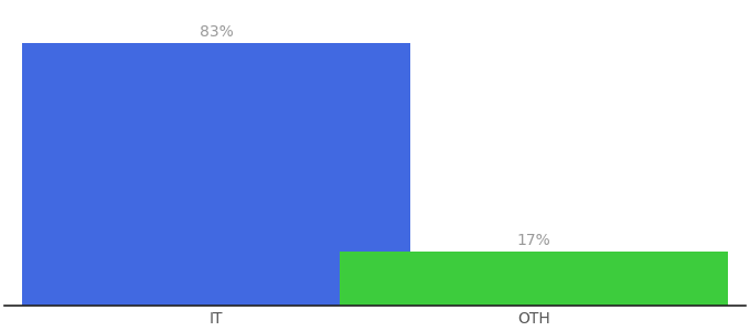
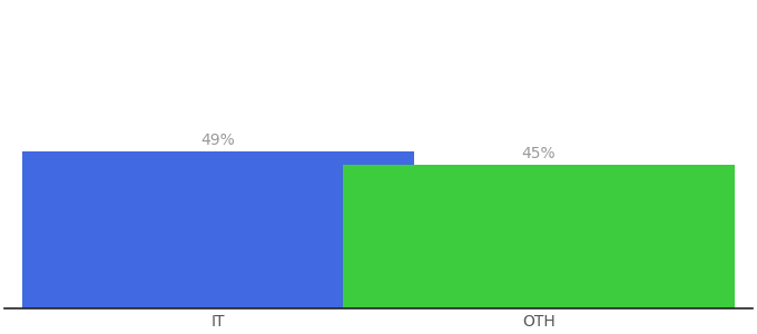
IT: 83% -> 49%
OTH: 17% -> 45%
